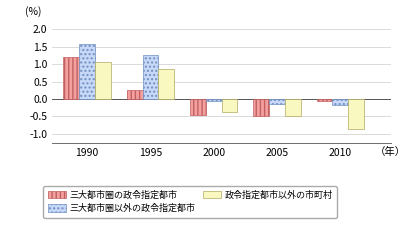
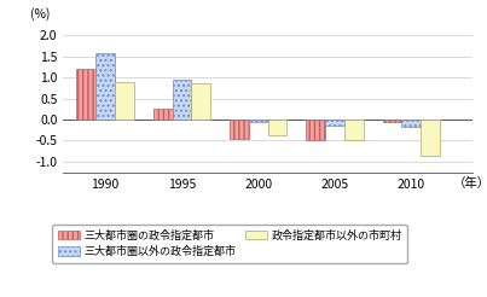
政令指定都市以外の市町村/1990: 1.05 -> 0.90
三大都市圈以外の政令指定都市/1995: 1.25 -> 0.95
